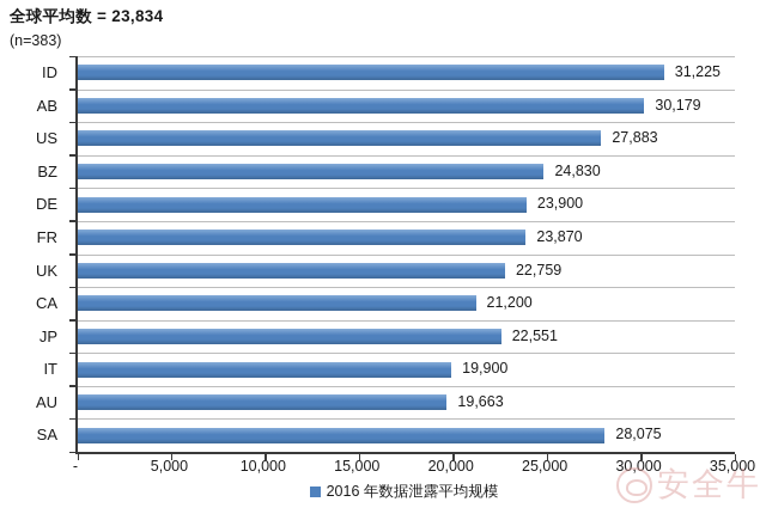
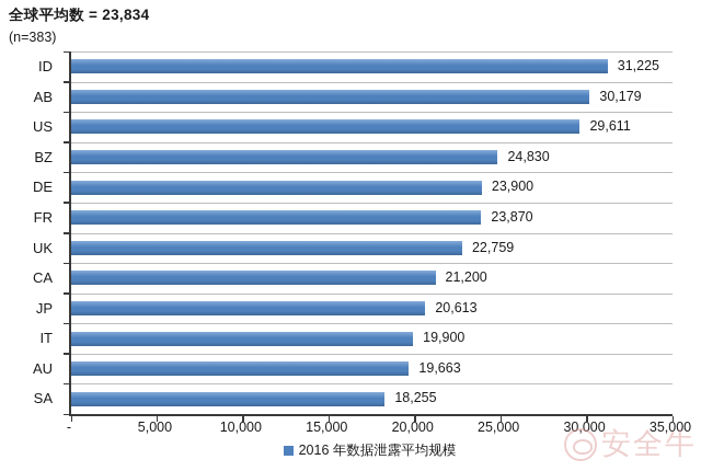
US: 27,883 -> 29,611
JP: 22,551 -> 20,613
SA: 28,075 -> 18,255
